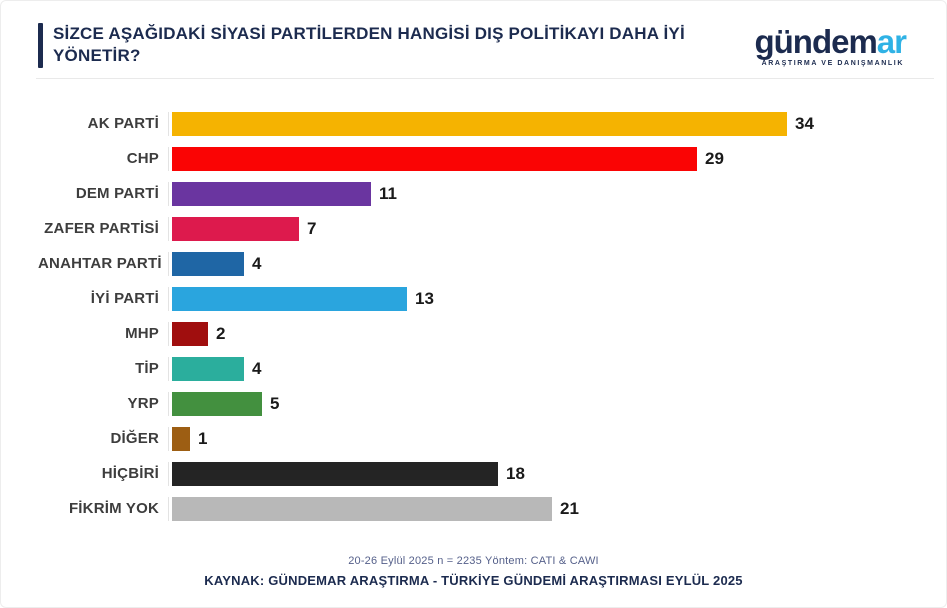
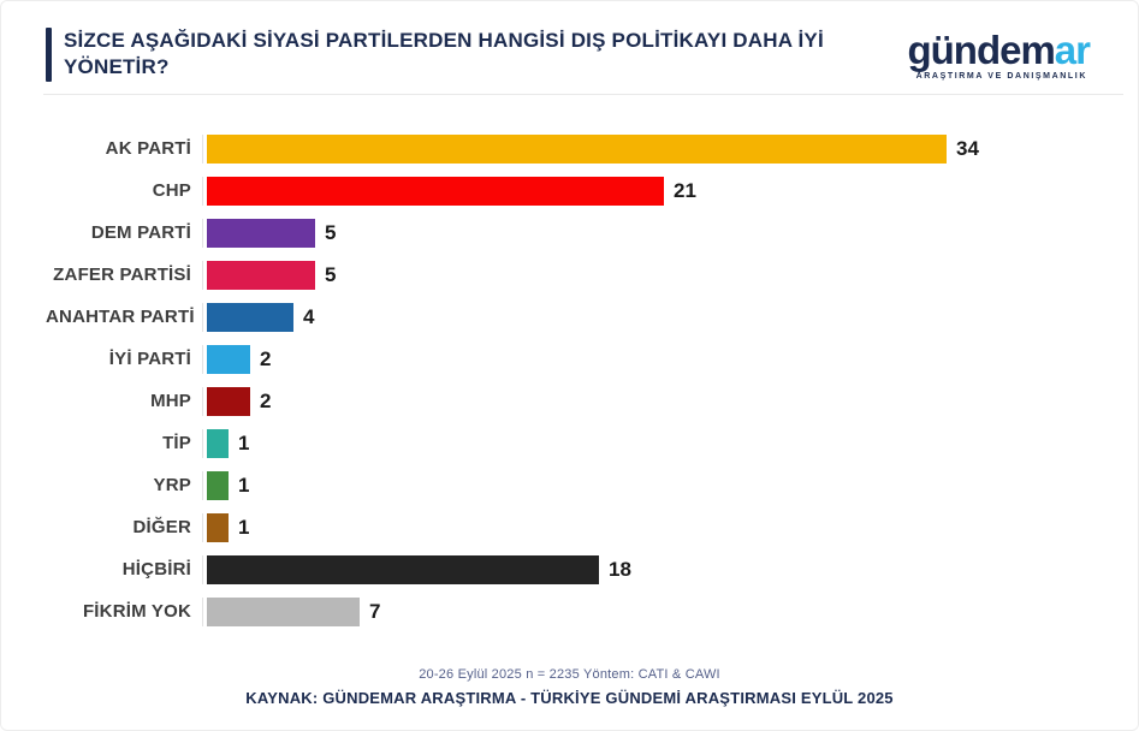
CHP: 29 -> 21
DEM PARTİ: 11 -> 5
ZAFER PARTİSİ: 7 -> 5
İYİ PARTİ: 13 -> 2
TİP: 4 -> 1
YRP: 5 -> 1
FİKRİM YOK: 21 -> 7
